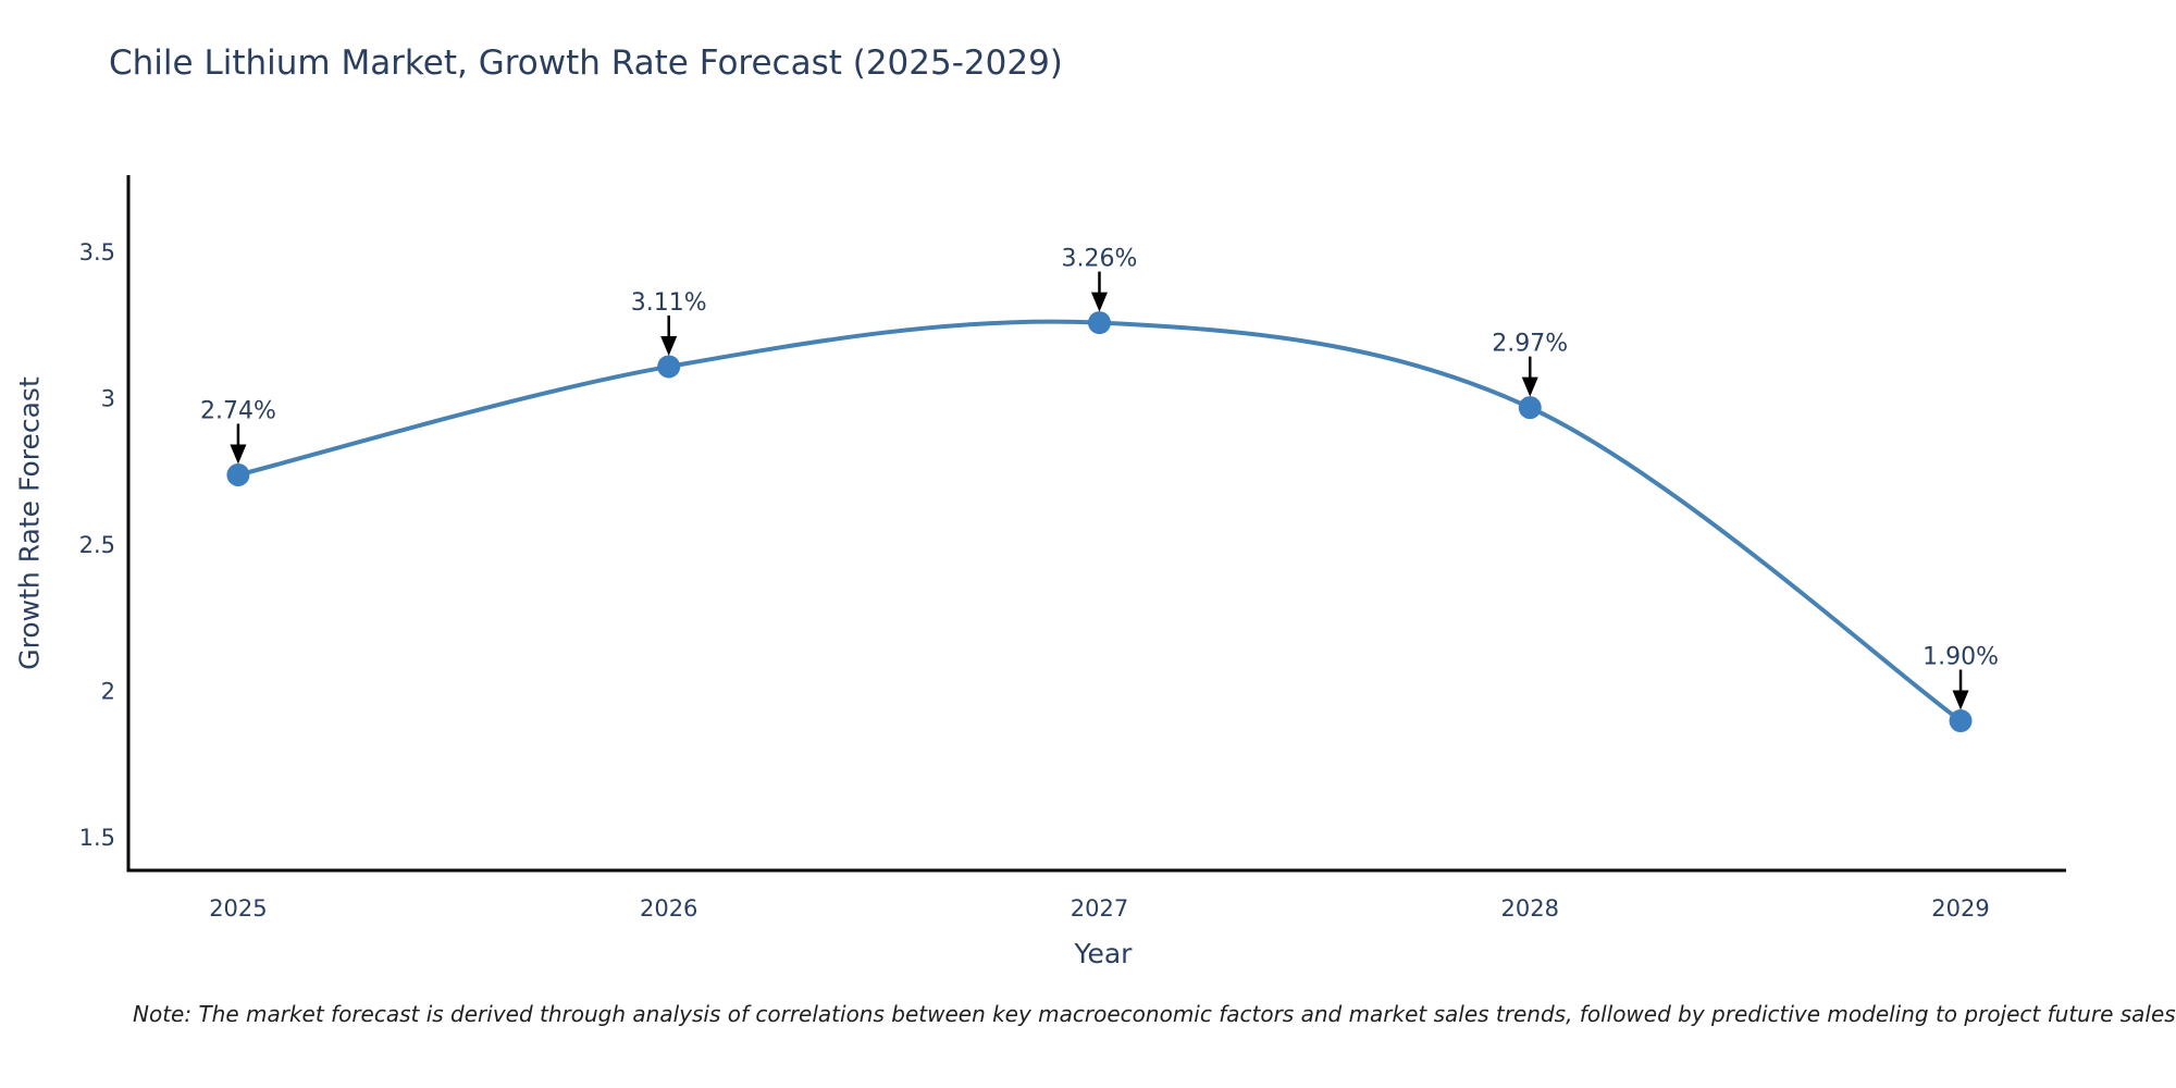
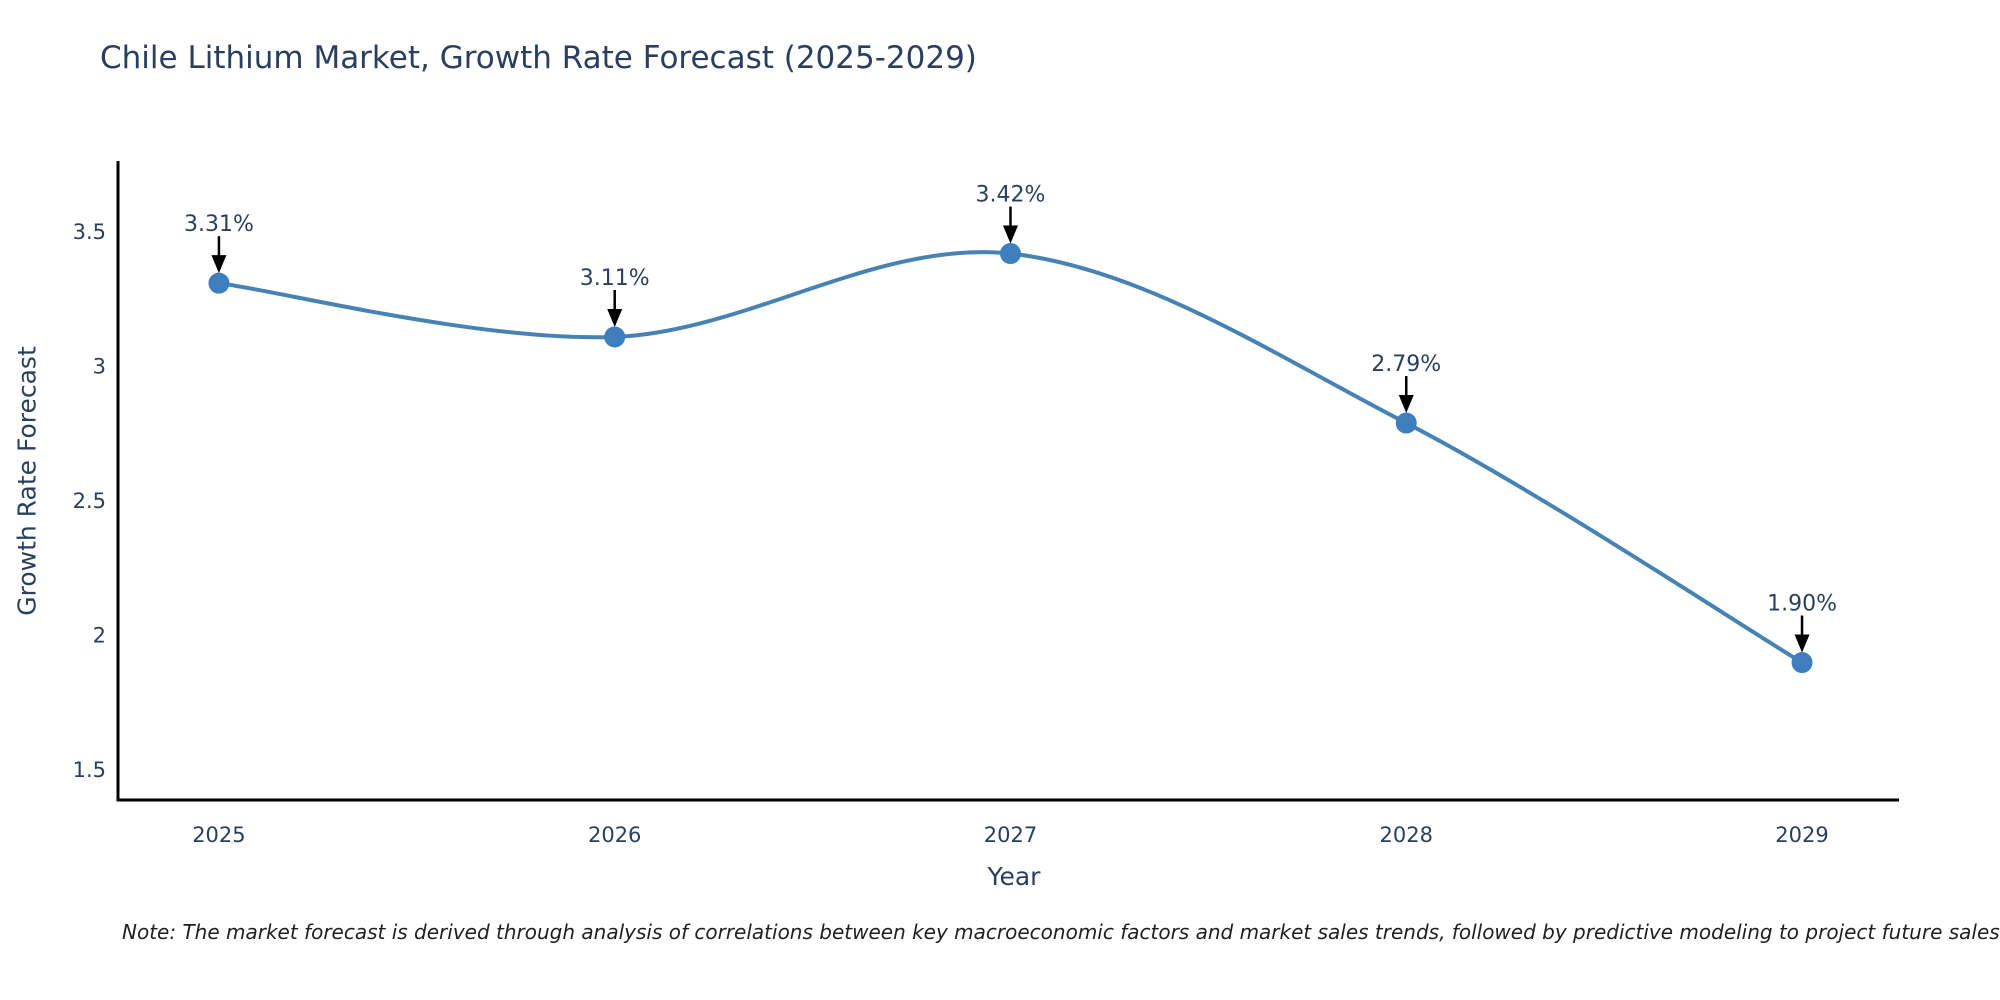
2025: 2.74% -> 3.31%
2027: 3.26% -> 3.42%
2028: 2.97% -> 2.79%
